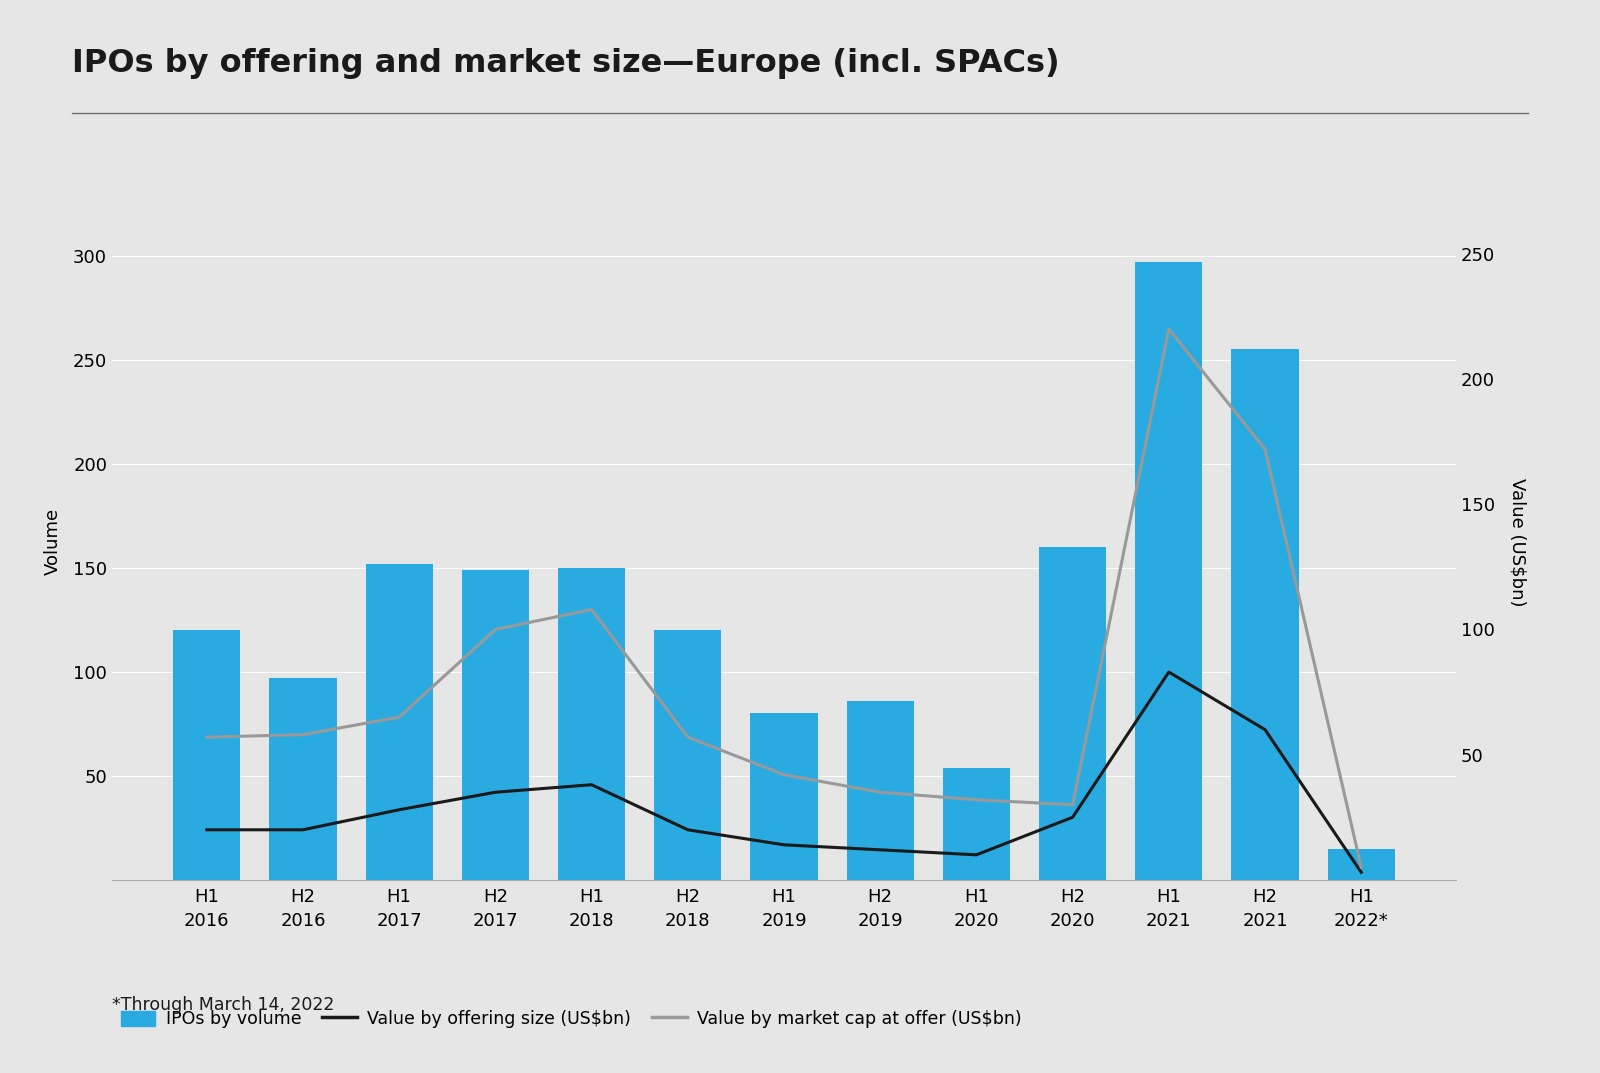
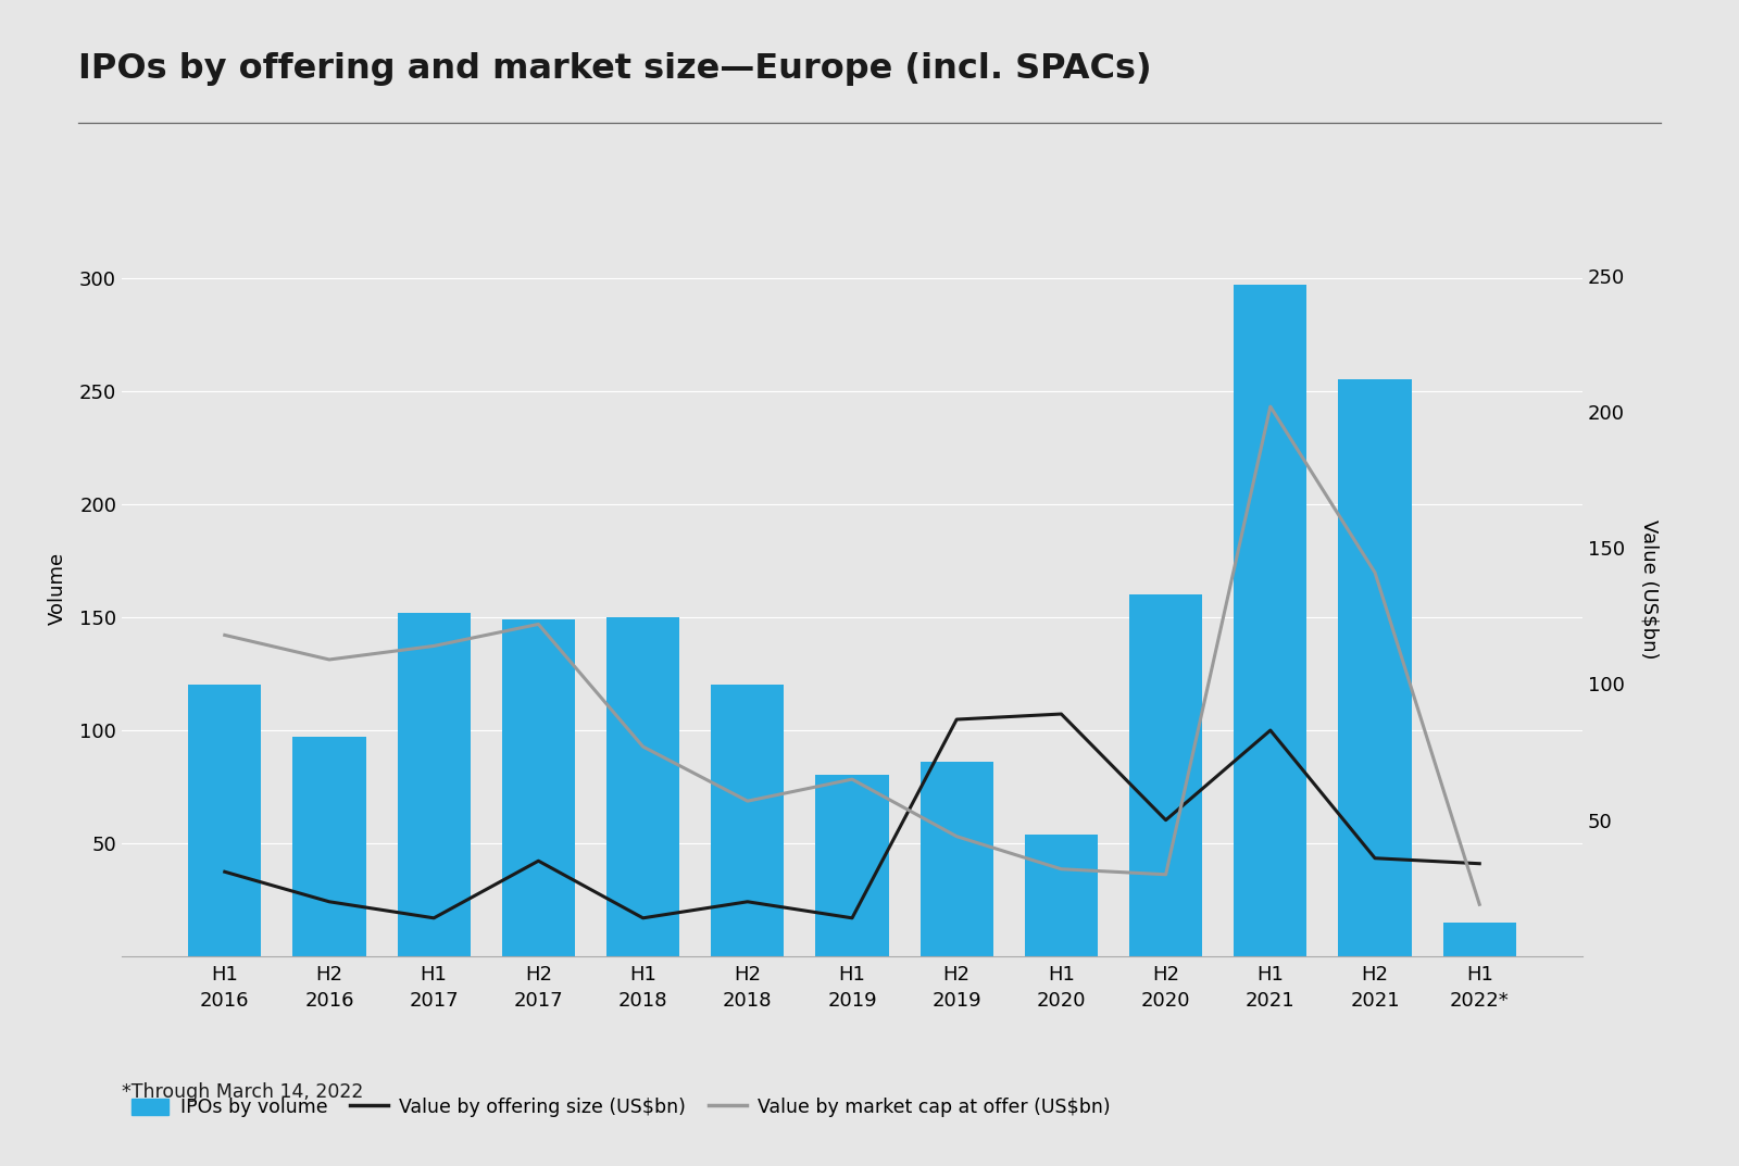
Value by offering size (US$bn)/H1 2016: 20 -> 31
Value by market cap at offer (US$bn)/H1 2016: 57 -> 118
Value by market cap at offer (US$bn)/H2 2016: 58 -> 109
Value by offering size (US$bn)/H1 2017: 28 -> 14
Value by market cap at offer (US$bn)/H1 2017: 65 -> 114
Value by market cap at offer (US$bn)/H2 2017: 100 -> 122
Value by offering size (US$bn)/H1 2018: 38 -> 14
Value by market cap at offer (US$bn)/H1 2018: 108 -> 77
Value by market cap at offer (US$bn)/H1 2019: 42 -> 65
Value by offering size (US$bn)/H2 2019: 12 -> 87
Value by market cap at offer (US$bn)/H2 2019: 35 -> 44
Value by offering size (US$bn)/H1 2020: 10 -> 89
Value by offering size (US$bn)/H2 2020: 25 -> 50
Value by market cap at offer (US$bn)/H1 2021: 220 -> 202
Value by offering size (US$bn)/H2 2021: 60 -> 36
Value by market cap at offer (US$bn)/H2 2021: 172 -> 141
Value by offering size (US$bn)/H1 2022*: 3 -> 34
Value by market cap at offer (US$bn)/H1 2022*: 5 -> 19
